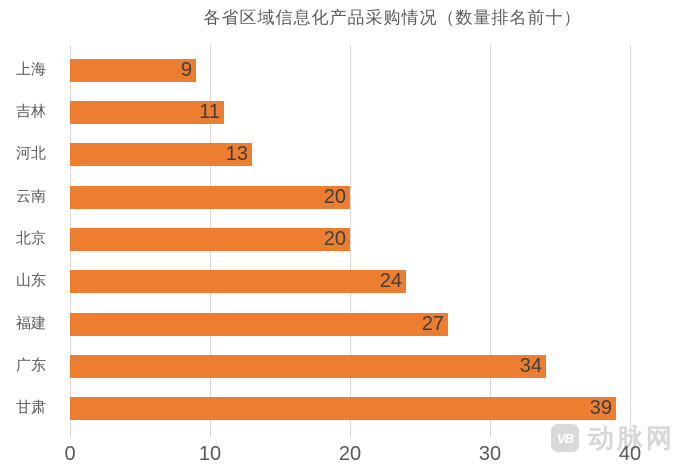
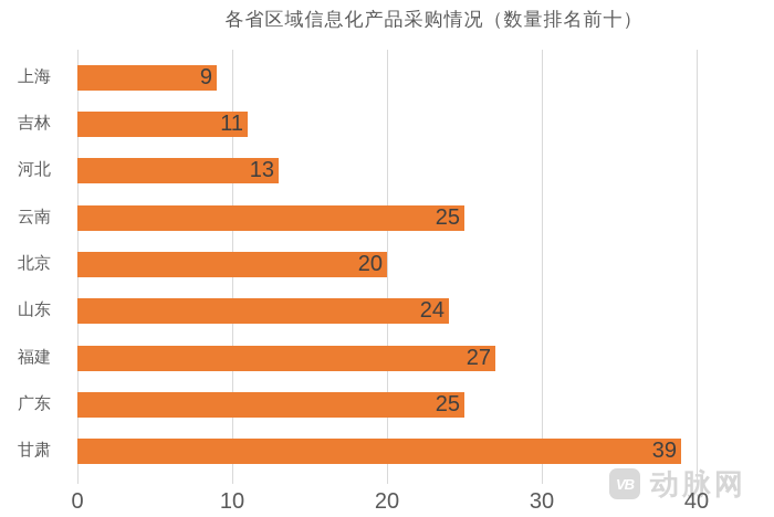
云南: 20 -> 25
广东: 34 -> 25
